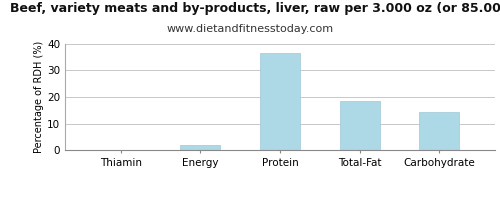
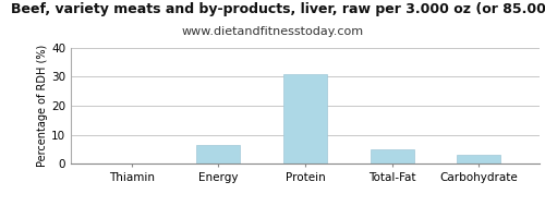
Energy: 2.0 -> 6.5
Protein: 36.5 -> 31.0
Total-Fat: 18.5 -> 5.0
Carbohydrate: 14.5 -> 3.2
